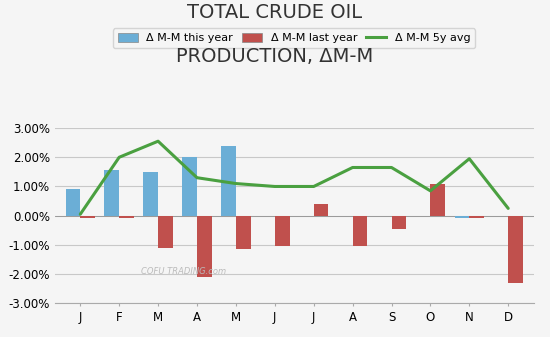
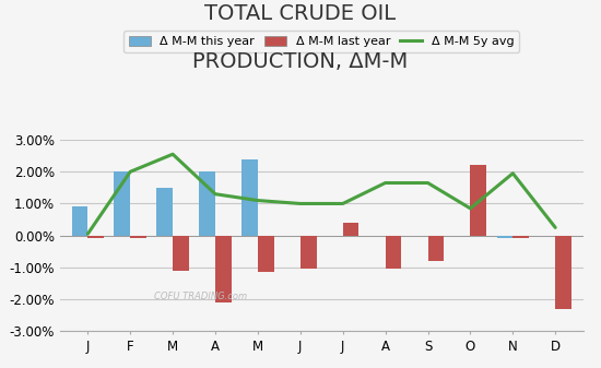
Δ M-M this year/F: 1.55% -> 2.00%
Δ M-M last year/S: -0.45% -> -0.80%
Δ M-M last year/O: 1.10% -> 2.20%
